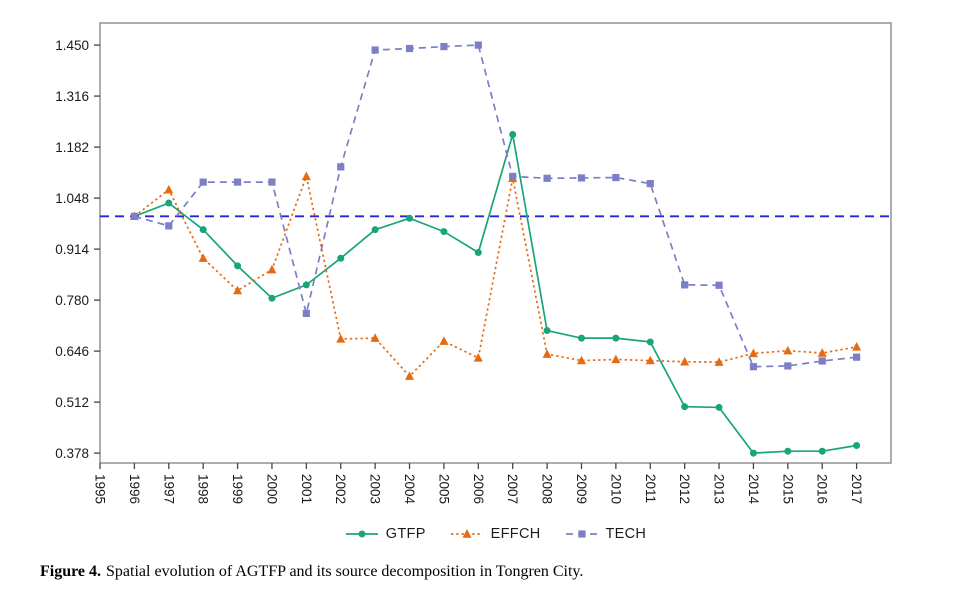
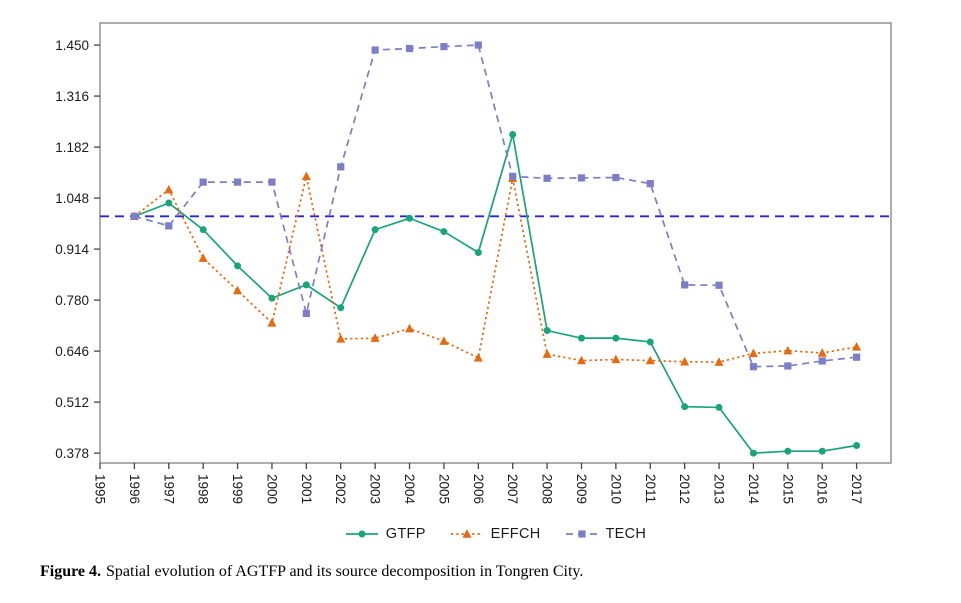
EFFCH/2000: 0.86 -> 0.72
GTFP/2002: 0.89 -> 0.76
EFFCH/2004: 0.58 -> 0.70
